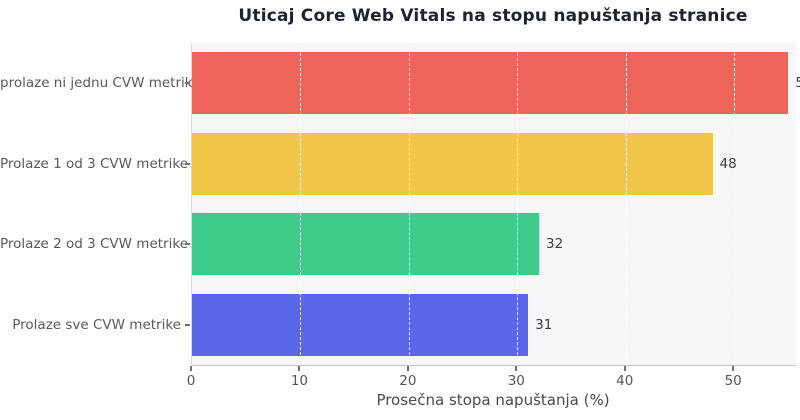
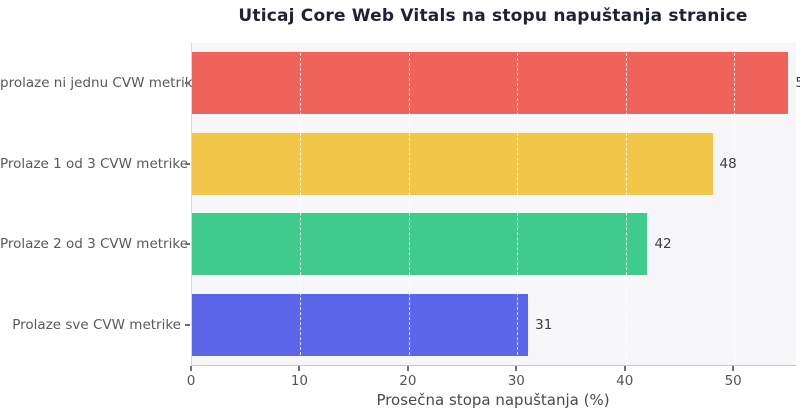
Prolaze 2 od 3 CVW metrike: 32 -> 42
